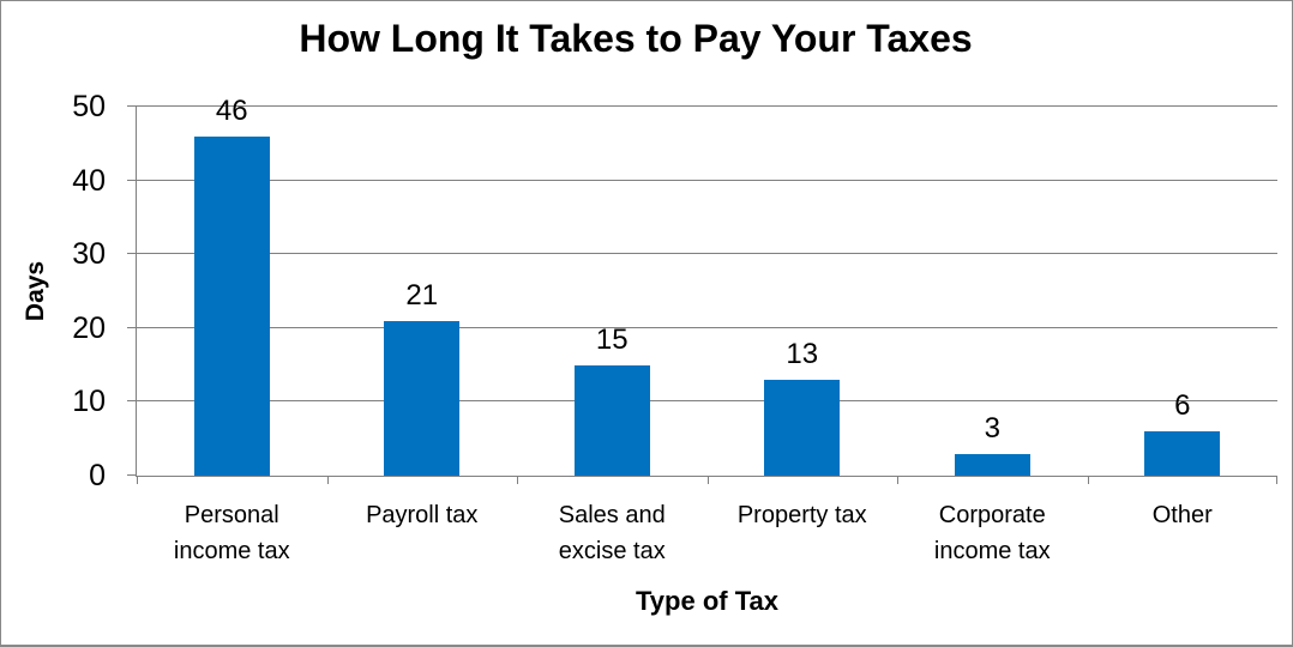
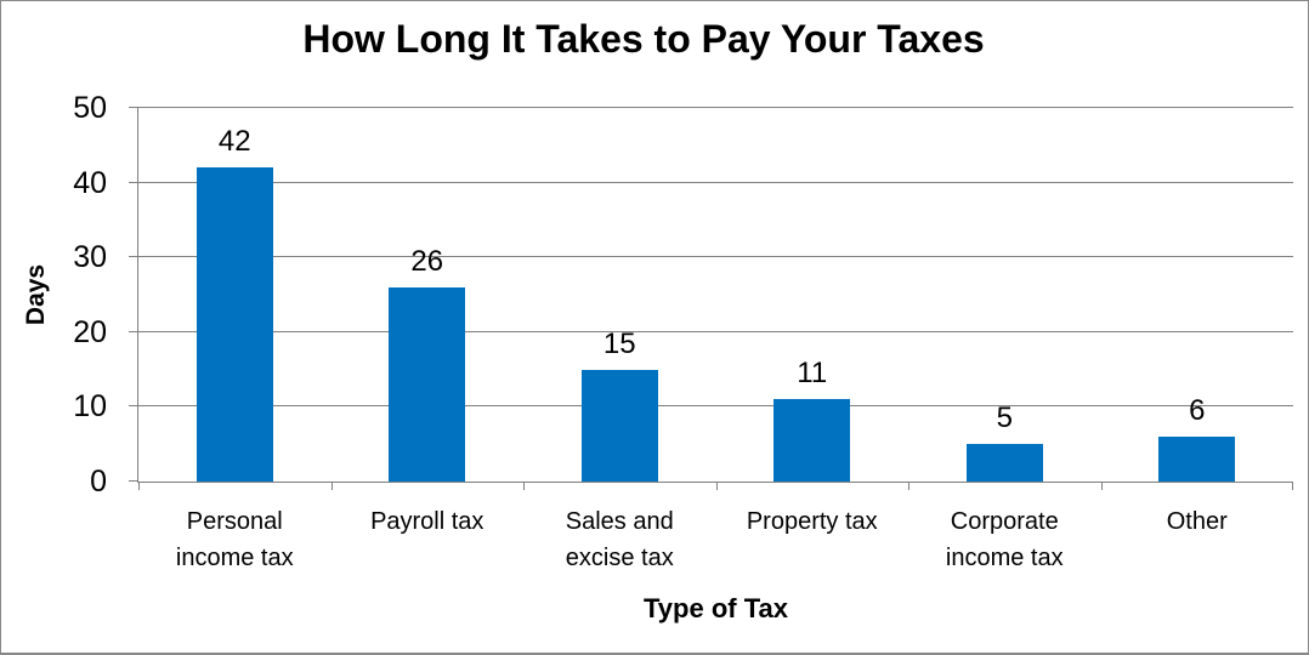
Personal income tax: 46 -> 42
Payroll tax: 21 -> 26
Property tax: 13 -> 11
Corporate income tax: 3 -> 5
